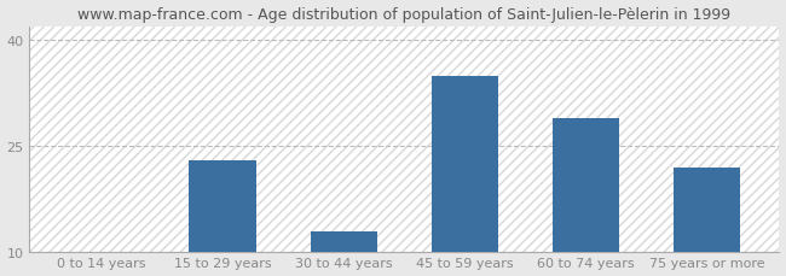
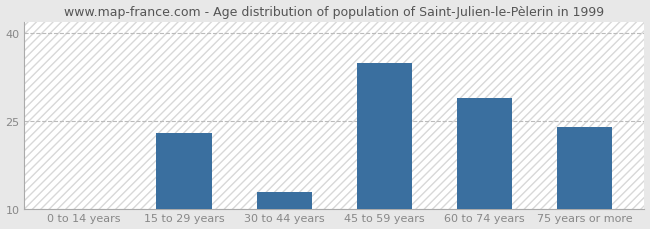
75 years or more: 22 -> 24
